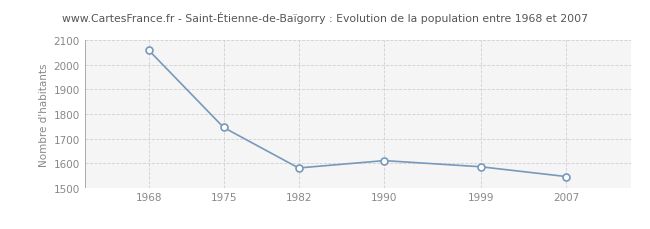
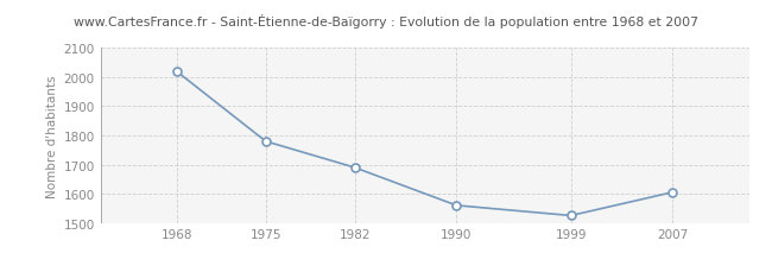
1968: 2060 -> 2020
1975: 1745 -> 1780
1982: 1580 -> 1690
1990: 1610 -> 1560
1999: 1585 -> 1525
2007: 1545 -> 1605
